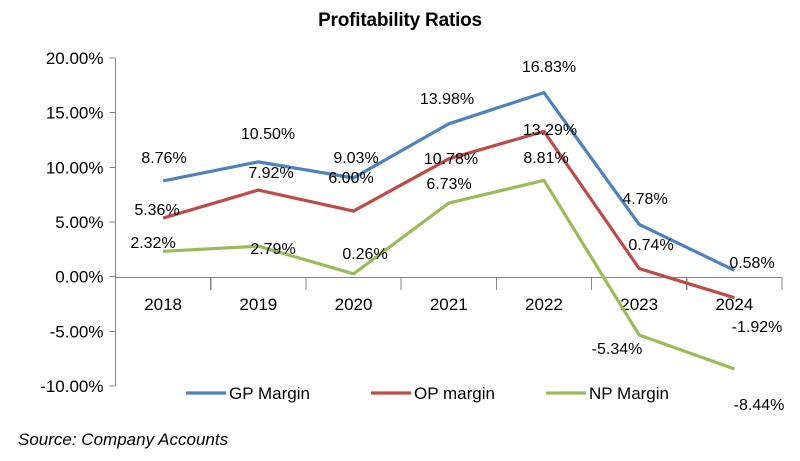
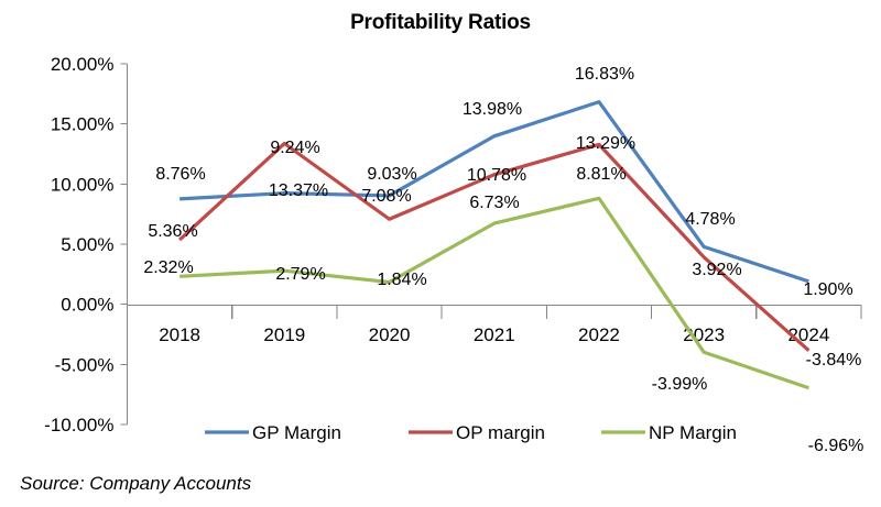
GP Margin/2019: 10.50% -> 9.24%
OP margin/2019: 7.92% -> 13.37%
OP margin/2020: 6.00% -> 7.08%
NP Margin/2020: 0.26% -> 1.84%
OP margin/2023: 0.74% -> 3.92%
NP Margin/2023: -5.34% -> -3.99%
GP Margin/2024: 0.58% -> 1.90%
OP margin/2024: -1.92% -> -3.84%
NP Margin/2024: -8.44% -> -6.96%
